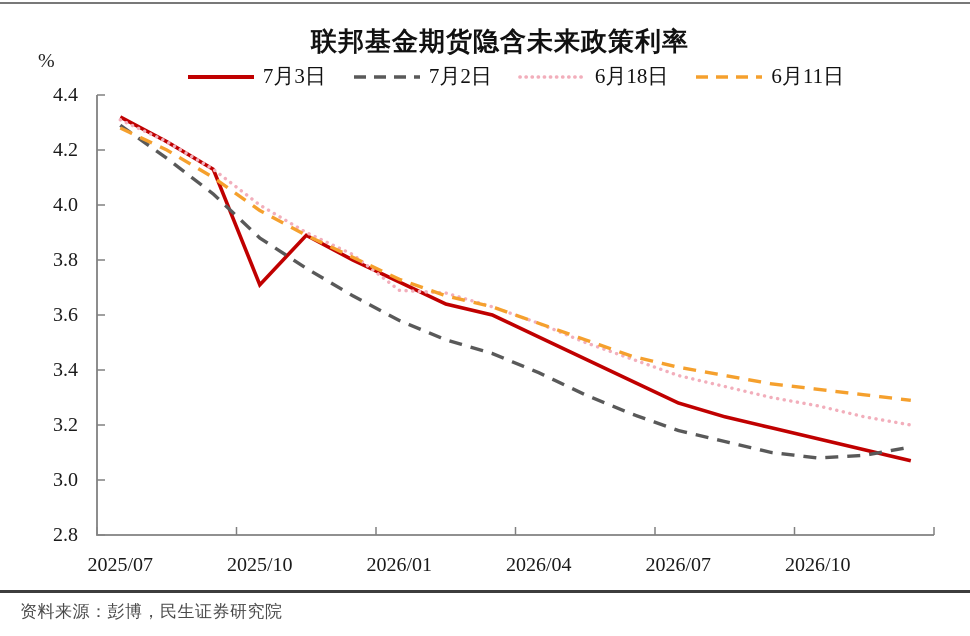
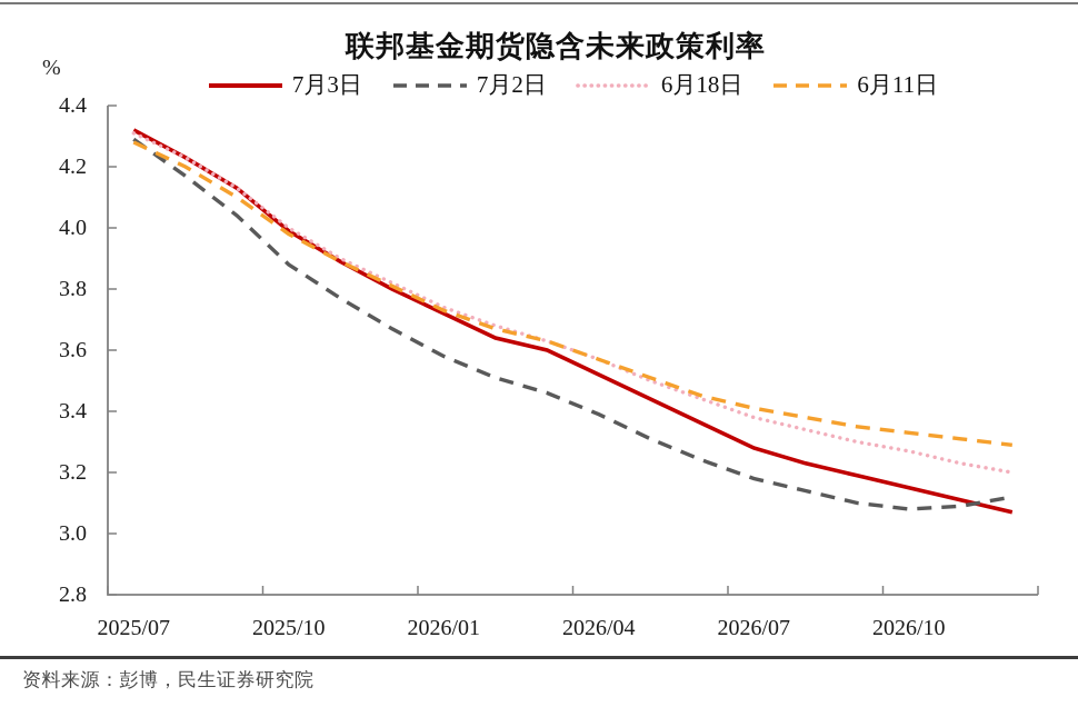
7月3日/2025/10: 3.71 -> 3.99
6月18日/2026/01: 3.69 -> 3.74
